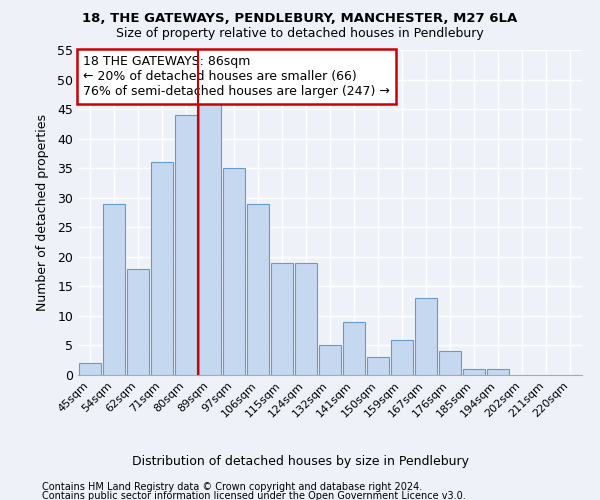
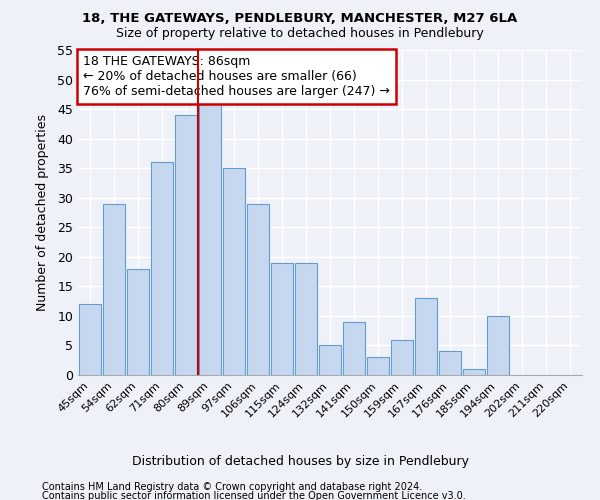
45sqm: 2 -> 12
194sqm: 1 -> 10
